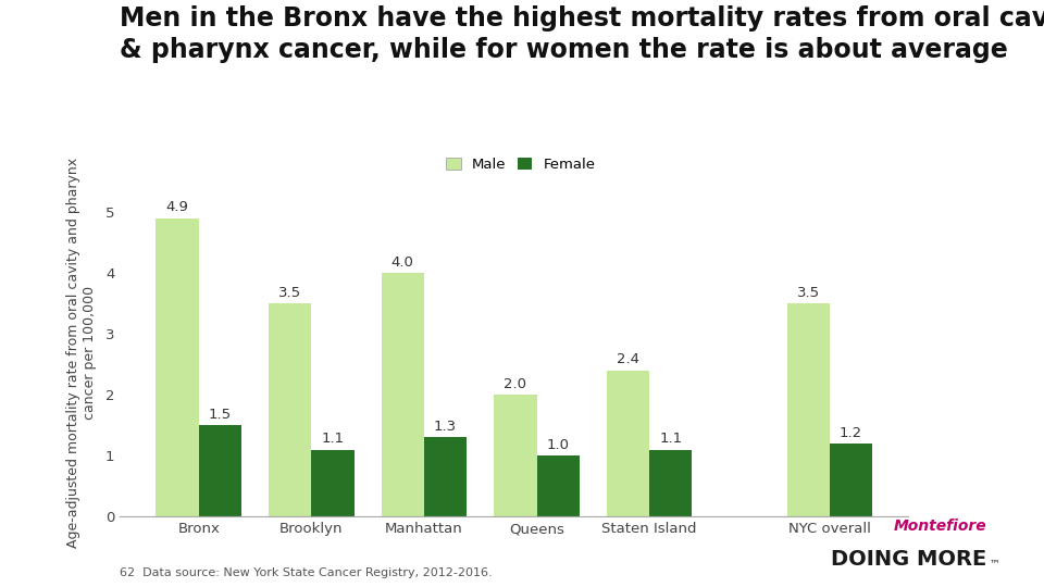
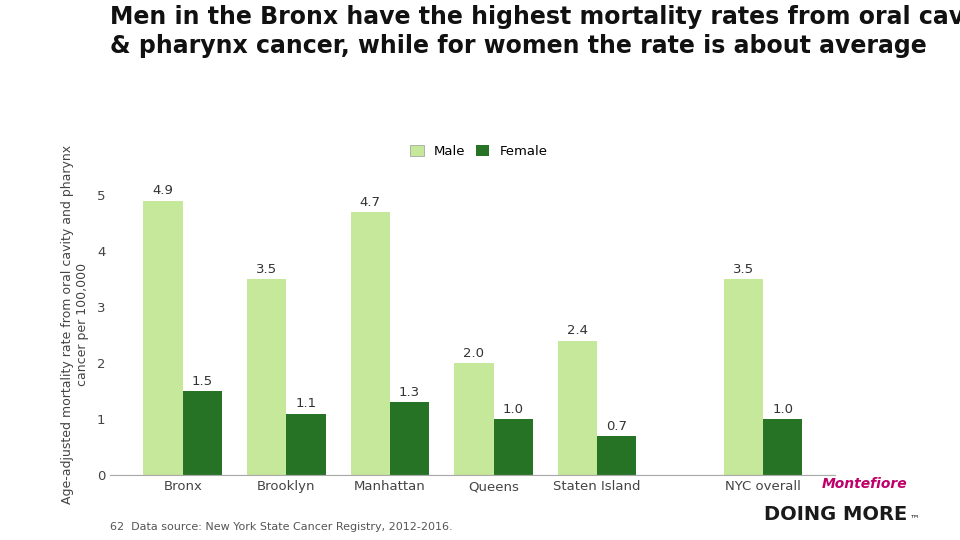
Male/Manhattan: 4.0 -> 4.7
Female/Staten Island: 1.1 -> 0.7
Female/NYC overall: 1.2 -> 1.0
